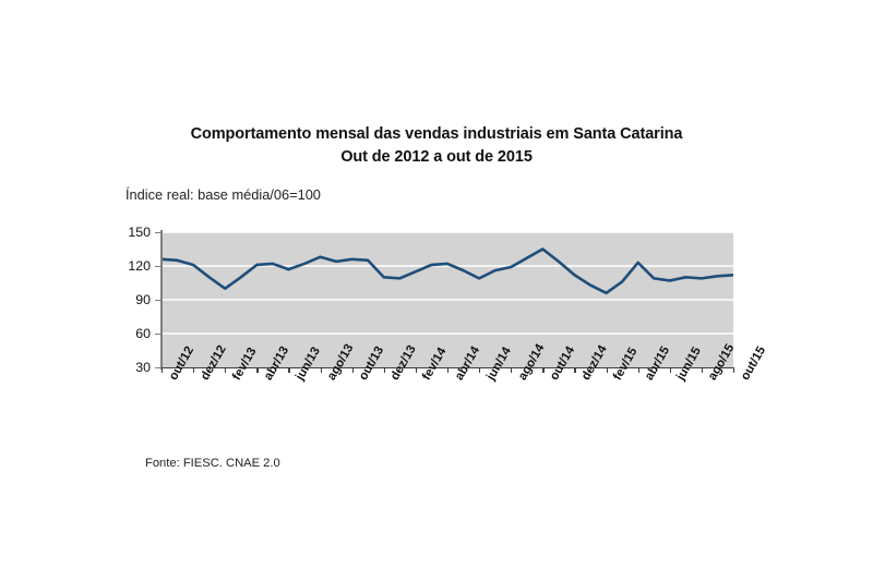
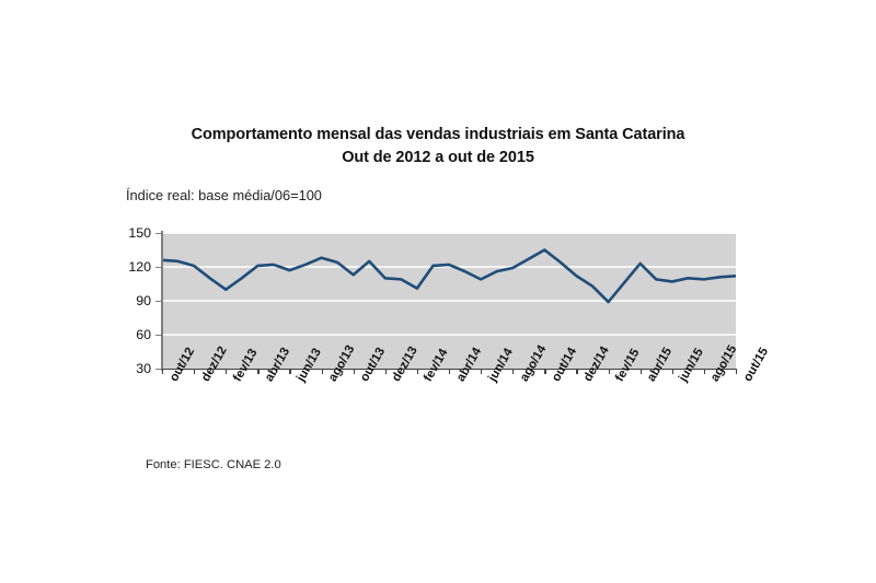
out/13: 126 -> 113
fev/14: 115 -> 101
fev/15: 96 -> 89
